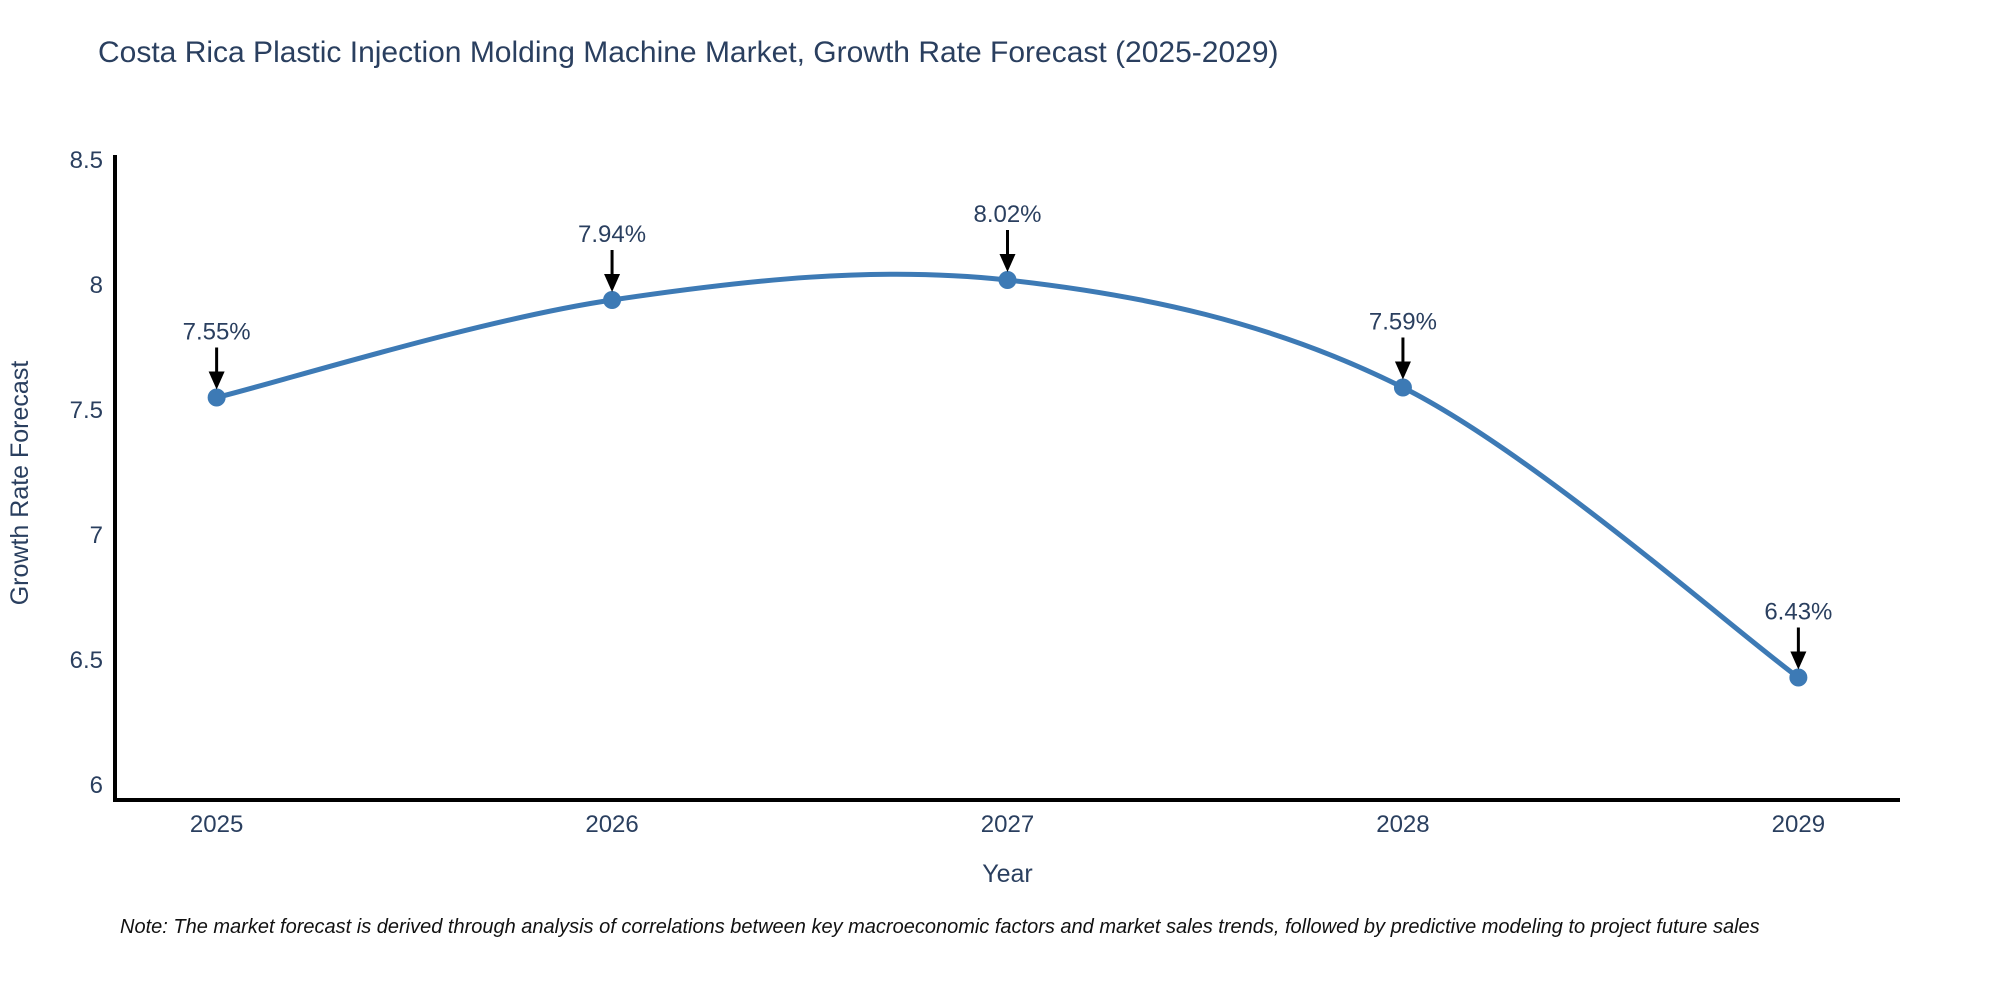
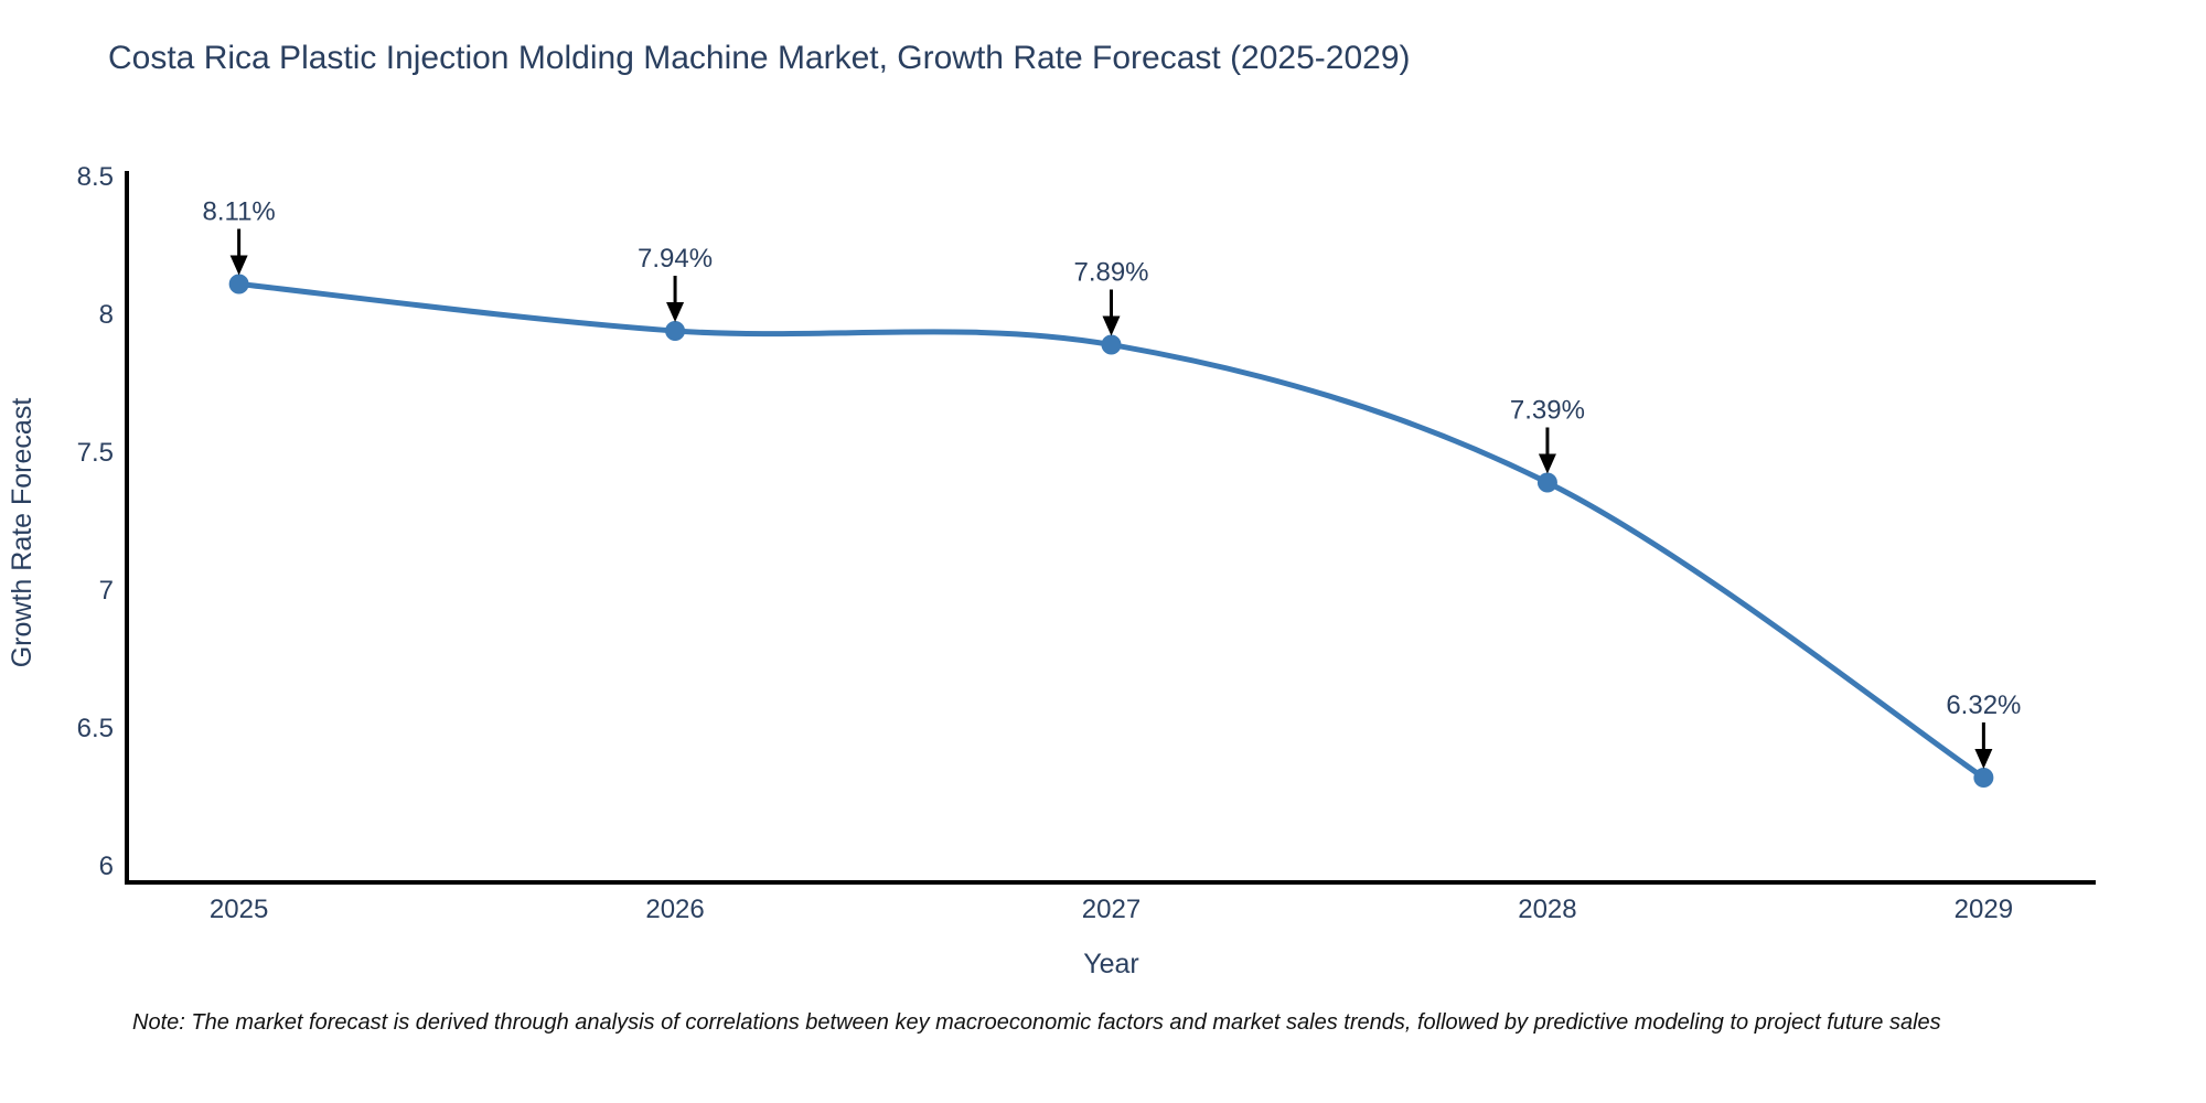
2025: 7.55% -> 8.11%
2027: 8.02% -> 7.89%
2028: 7.59% -> 7.39%
2029: 6.43% -> 6.32%
